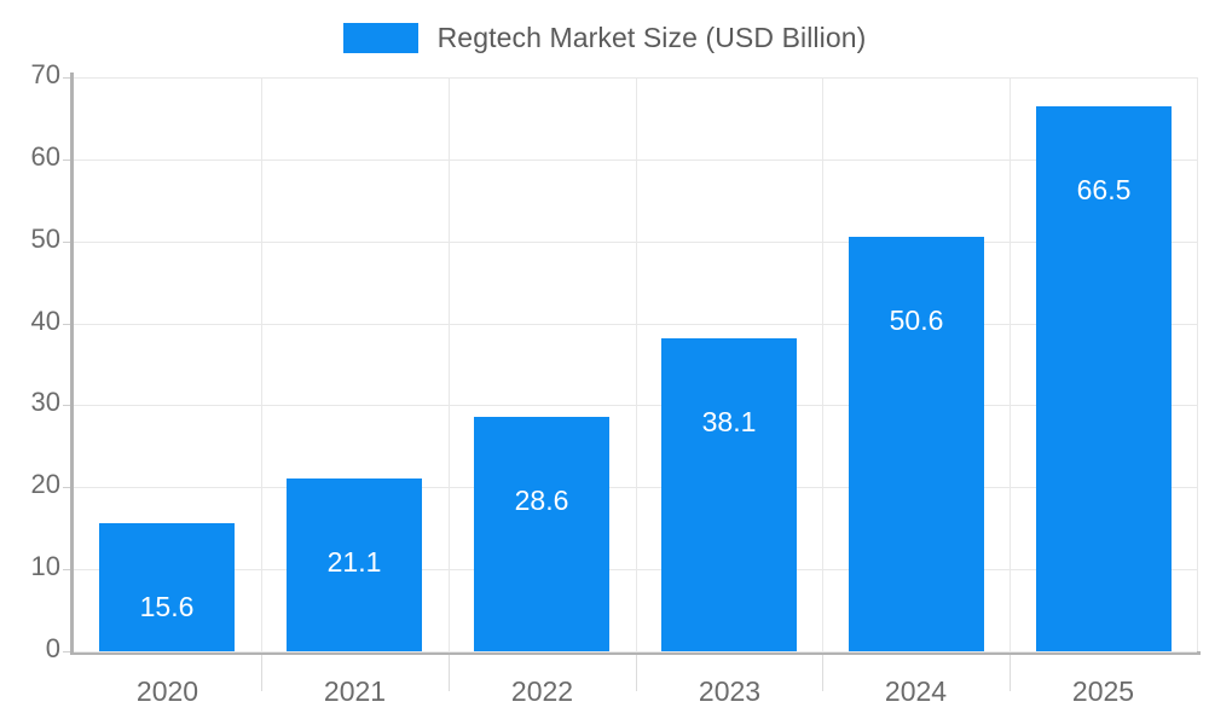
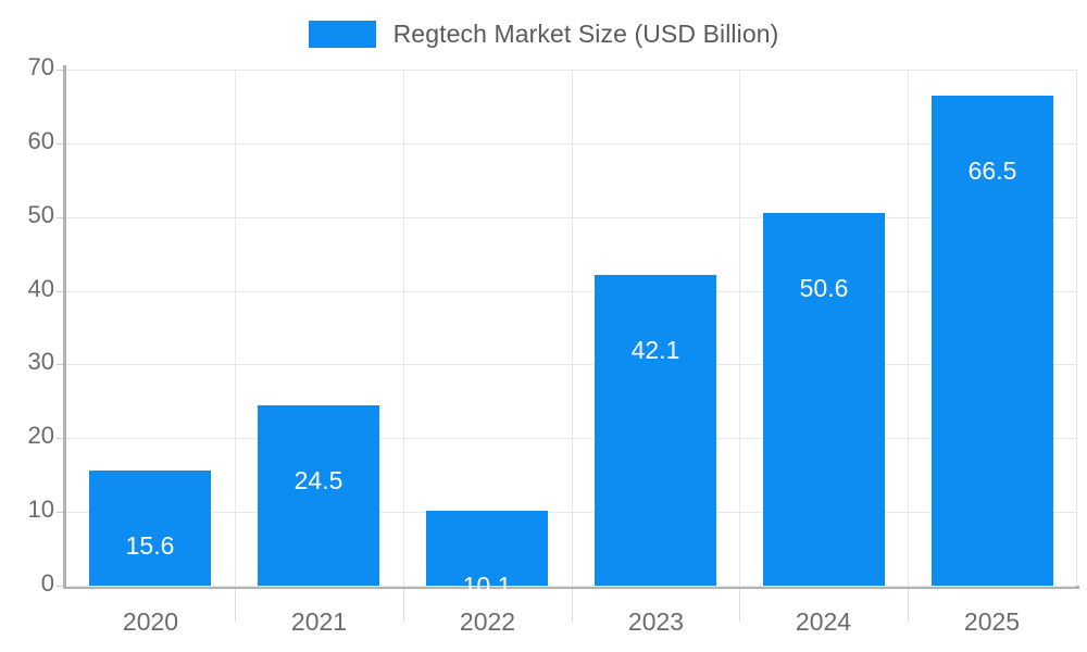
2021: 21.1 -> 24.5
2022: 28.6 -> 10.1
2023: 38.1 -> 42.1
